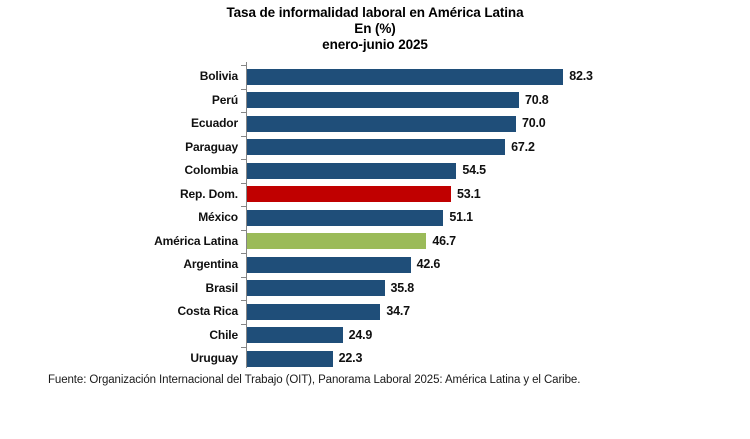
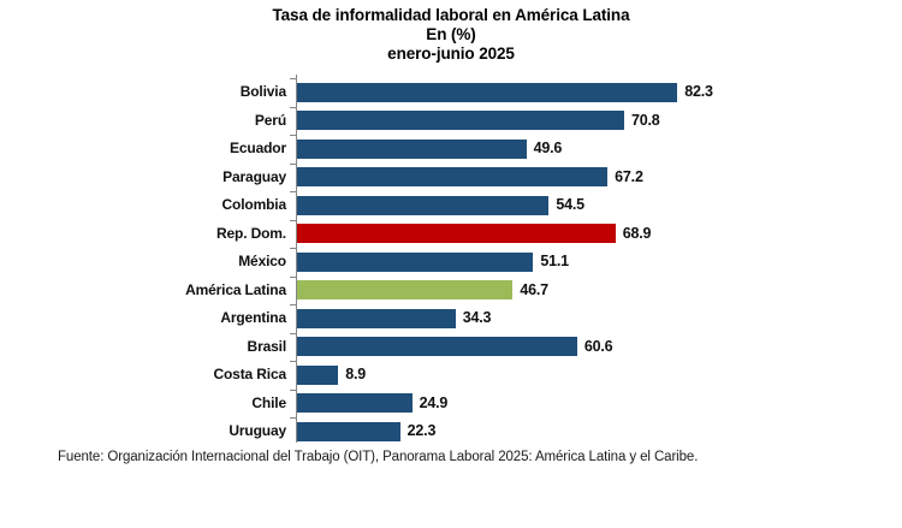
Ecuador: 70.0 -> 49.6
Rep. Dom.: 53.1 -> 68.9
Argentina: 42.6 -> 34.3
Brasil: 35.8 -> 60.6
Costa Rica: 34.7 -> 8.9
